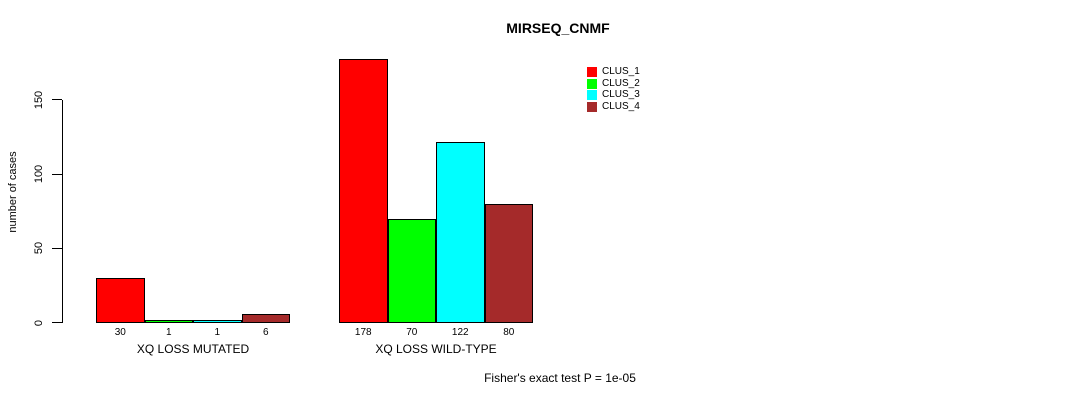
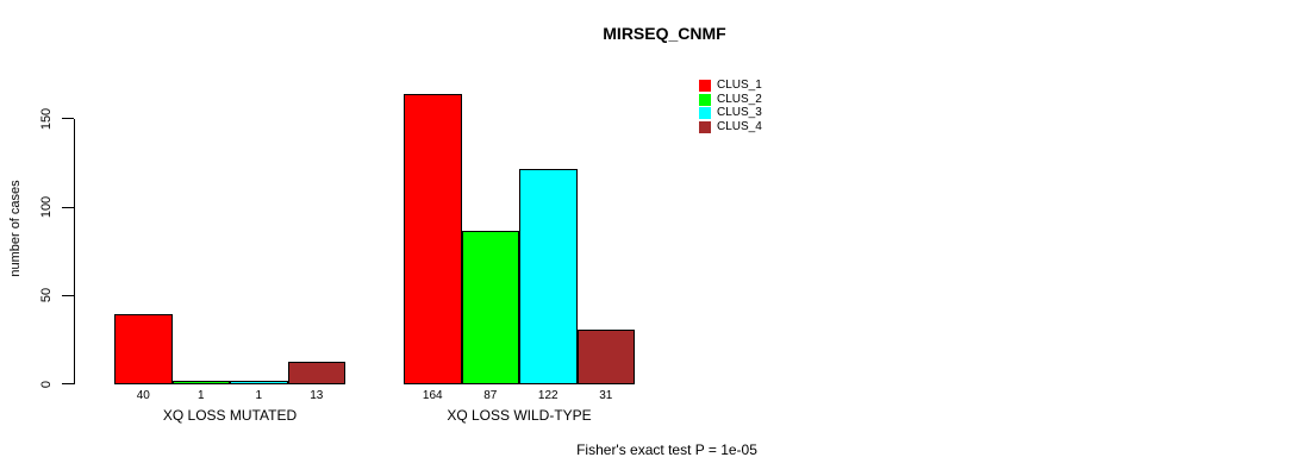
CLUS_1/XQ LOSS MUTATED: 30 -> 40
CLUS_4/XQ LOSS MUTATED: 6 -> 13
CLUS_1/XQ LOSS WILD-TYPE: 178 -> 164
CLUS_2/XQ LOSS WILD-TYPE: 70 -> 87
CLUS_4/XQ LOSS WILD-TYPE: 80 -> 31
